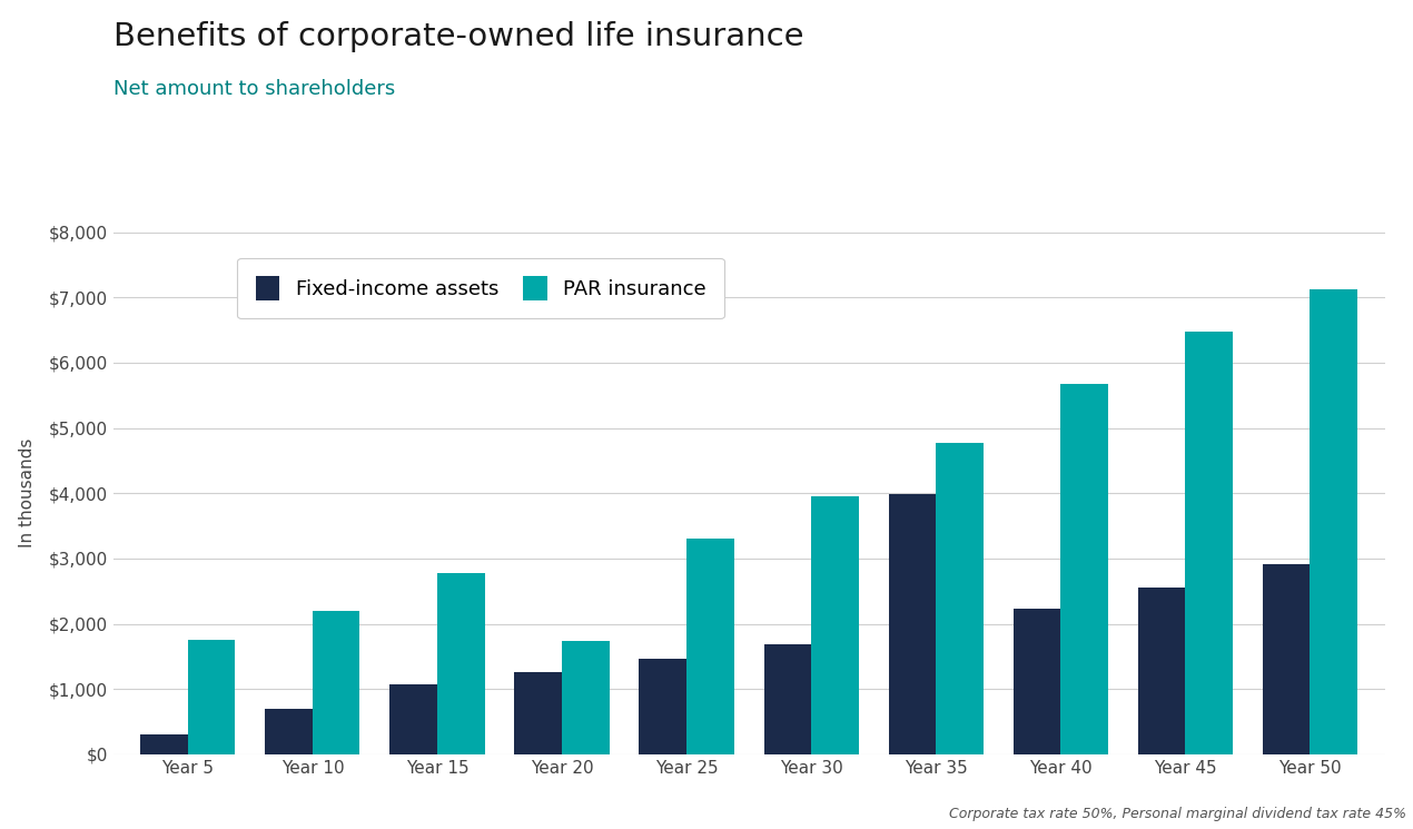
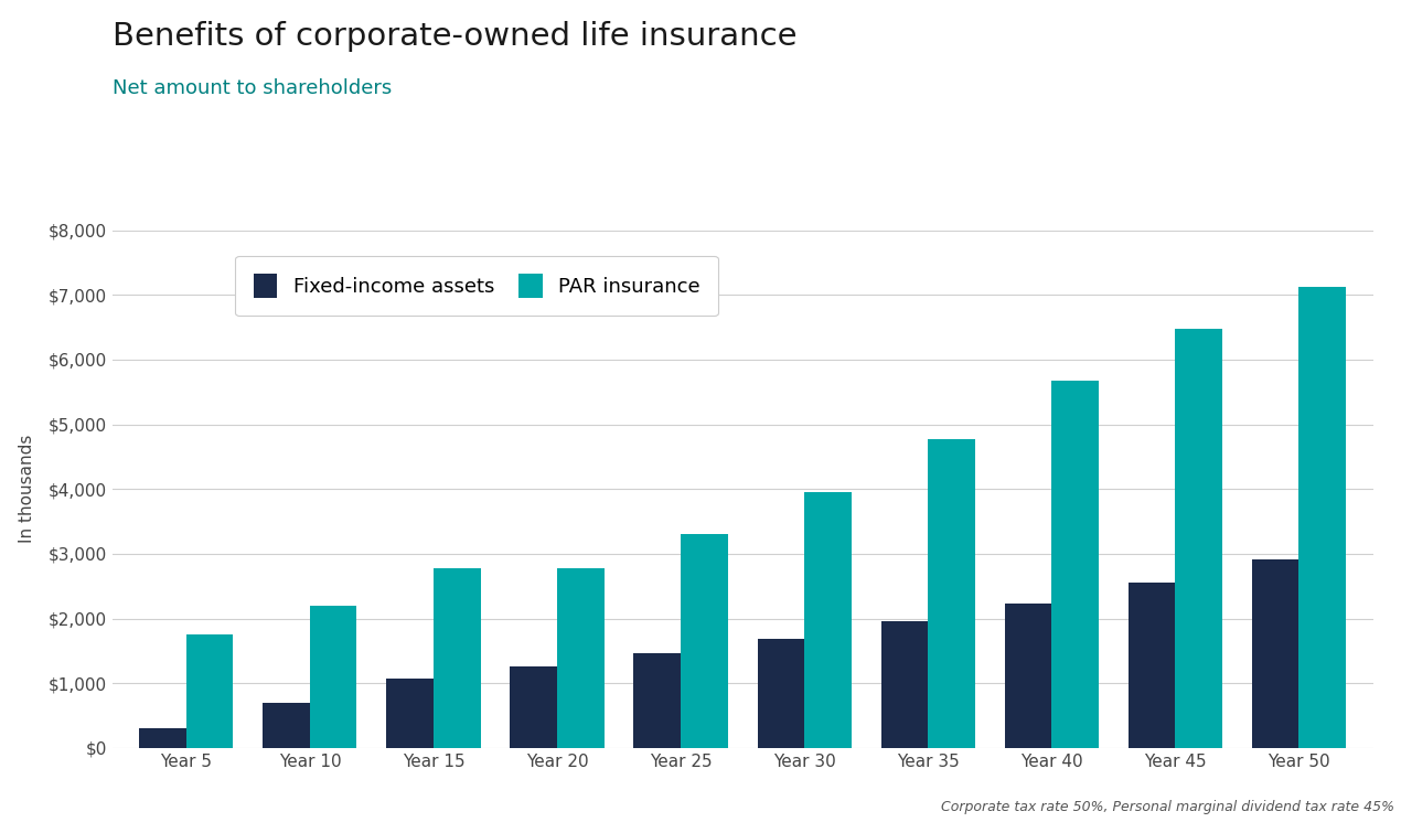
PAR insurance/Year 20: $1,740 -> $2,770
Fixed-income assets/Year 35: $3,980 -> $1,960
